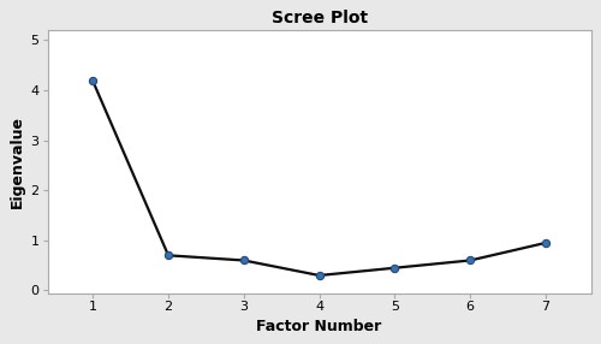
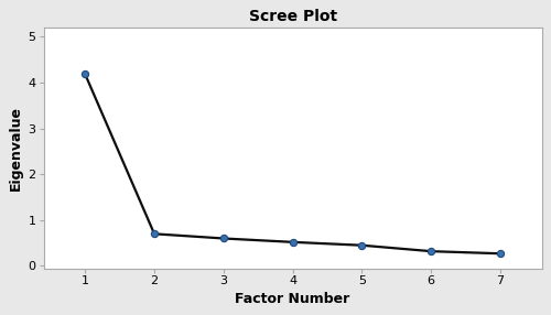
4: 0.30 -> 0.52
6: 0.60 -> 0.32
7: 0.95 -> 0.27
